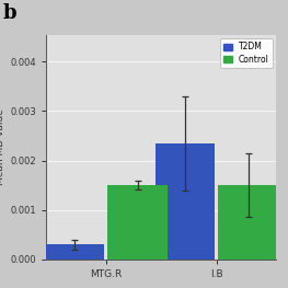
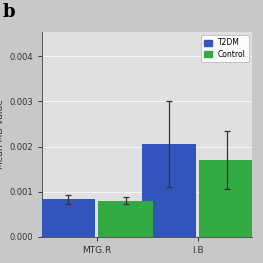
T2DM/MTG.R: 0.00030 -> 0.00083
Control/MTG.R: 0.0015 -> 0.0008
T2DM/I.B: 0.00235 -> 0.00205
Control/I.B: 0.0015 -> 0.0017
